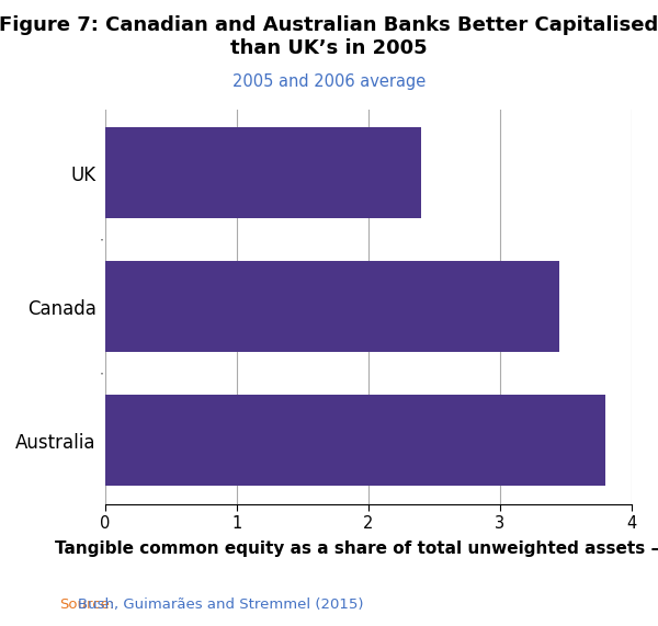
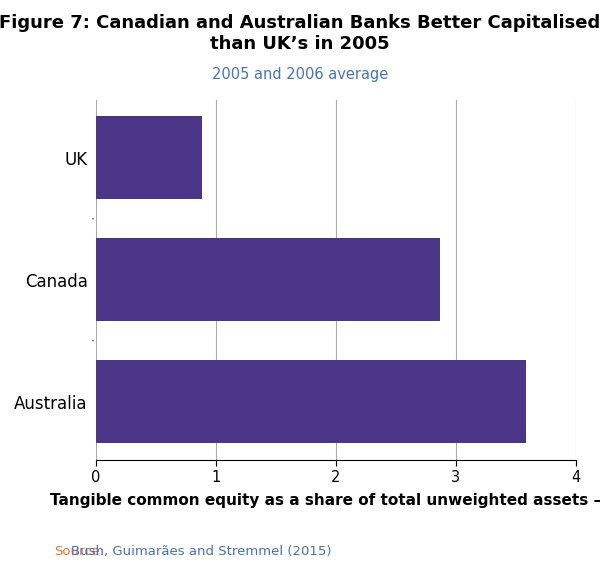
UK: 2.40 -> 0.88
Canada: 3.45 -> 2.87
Australia: 3.80 -> 3.58
